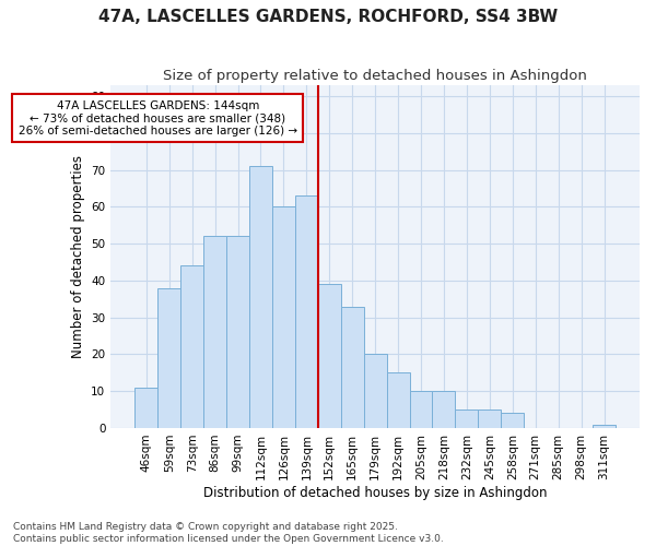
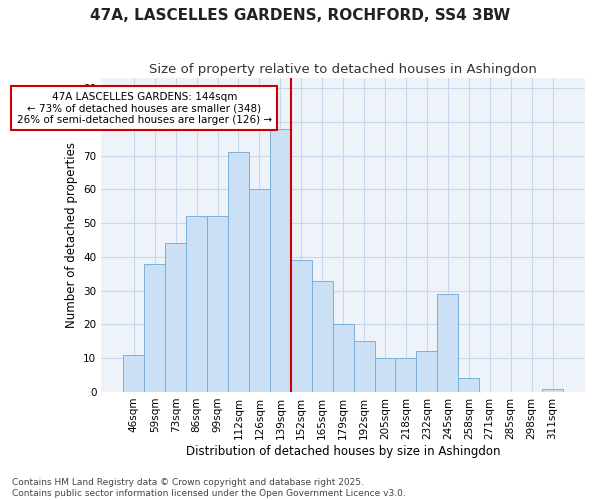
139sqm: 63 -> 78
232sqm: 5 -> 12
245sqm: 5 -> 29
